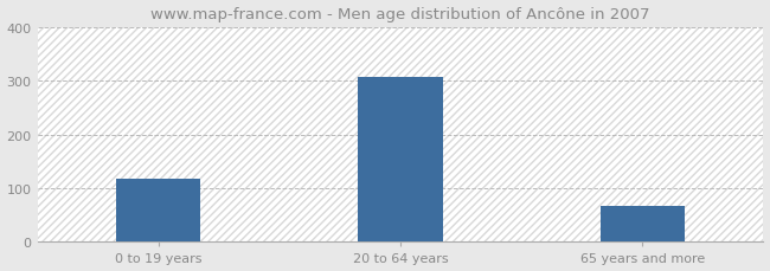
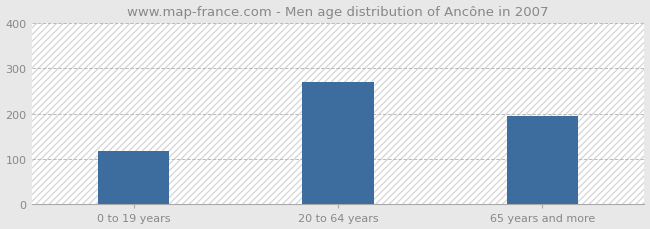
20 to 64 years: 307 -> 270
65 years and more: 68 -> 195
